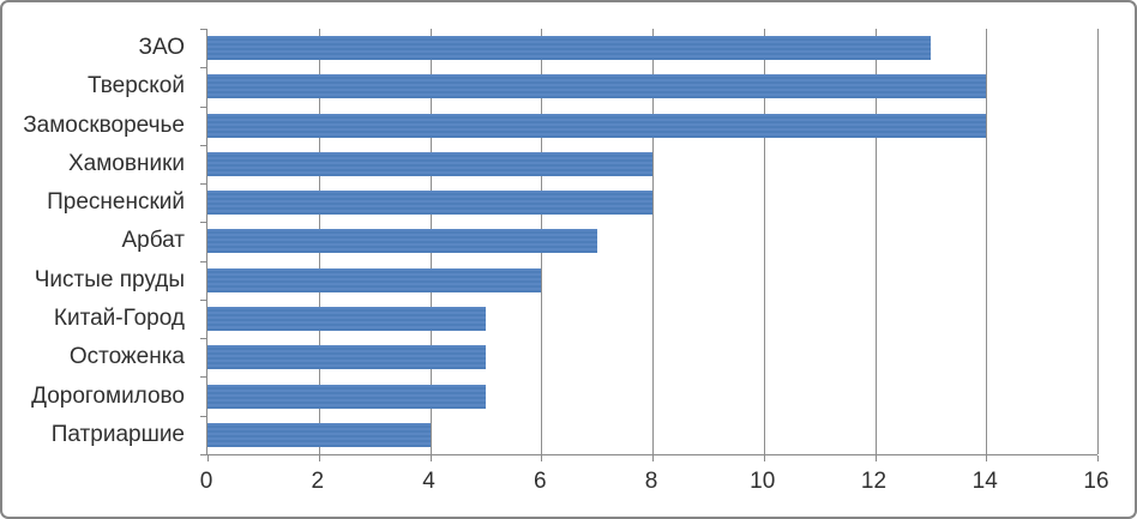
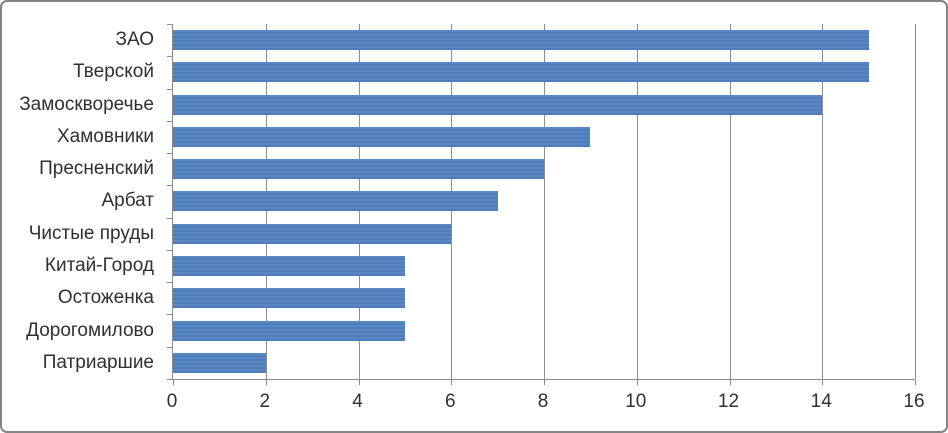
ЗАО: 13 -> 15
Тверской: 14 -> 15
Хамовники: 8 -> 9
Патриаршие: 4 -> 2
